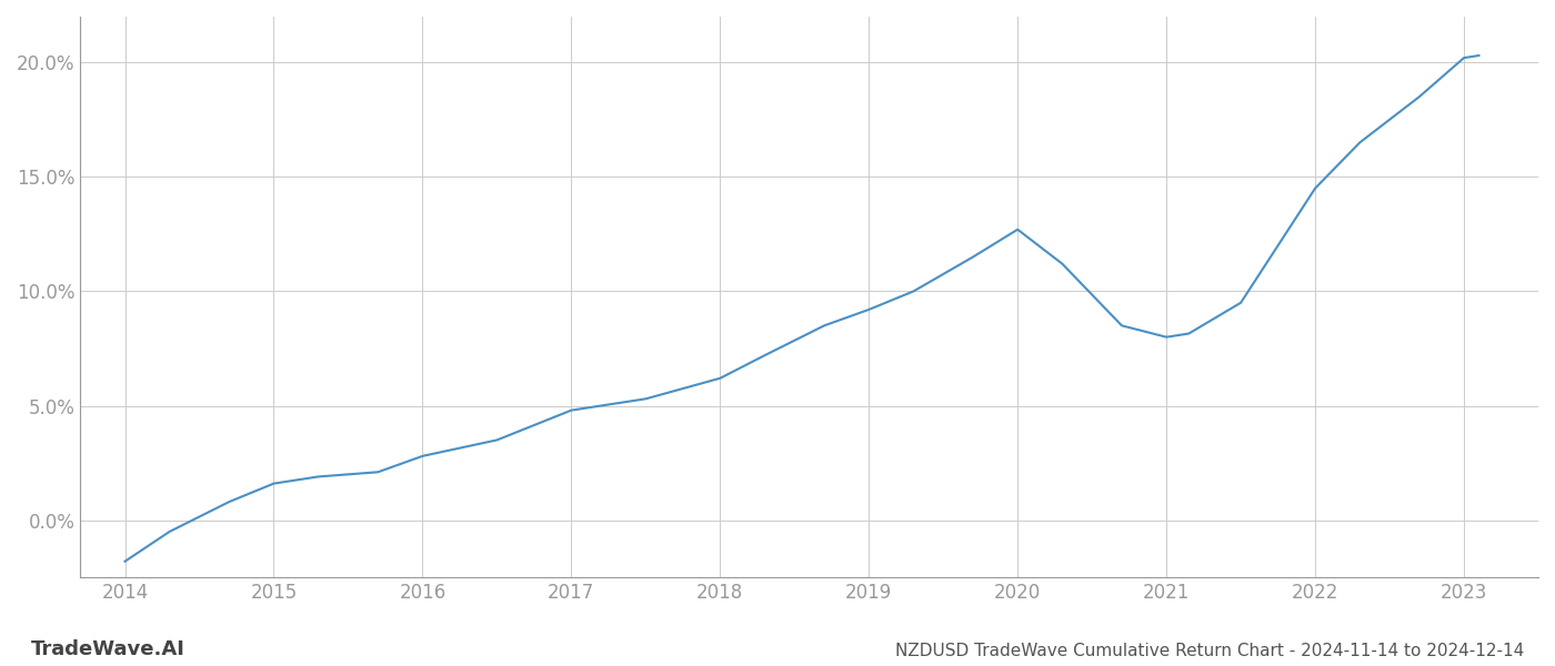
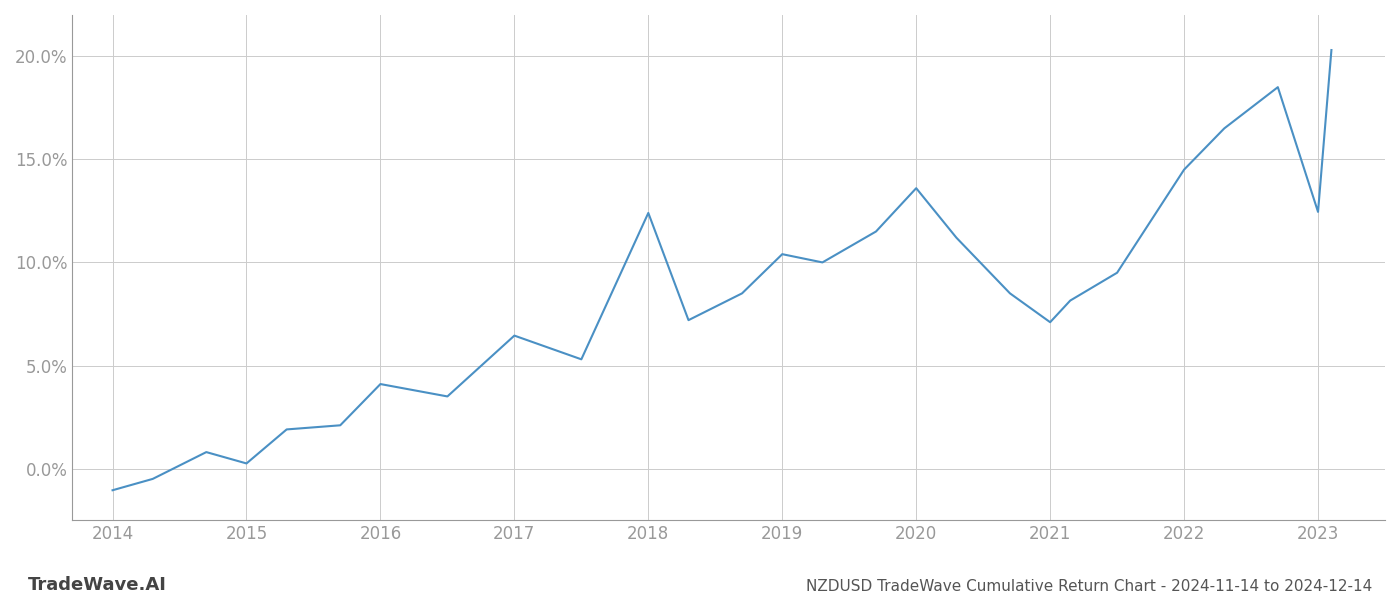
2014: -1.80% -> -1.05%
2015: 1.60% -> 0.25%
2016: 2.80% -> 4.10%
2017: 4.80% -> 6.45%
2018: 6.20% -> 12.40%
2019: 9.20% -> 10.40%
2020: 12.70% -> 13.60%
2021: 8.00% -> 7.10%
2023: 20.20% -> 12.45%
